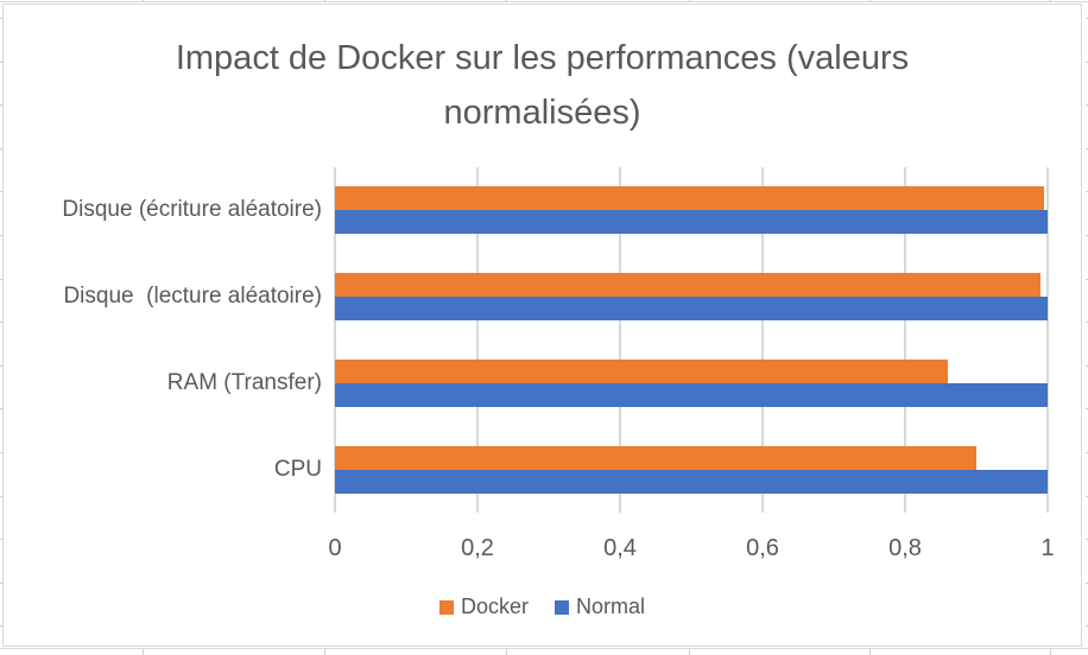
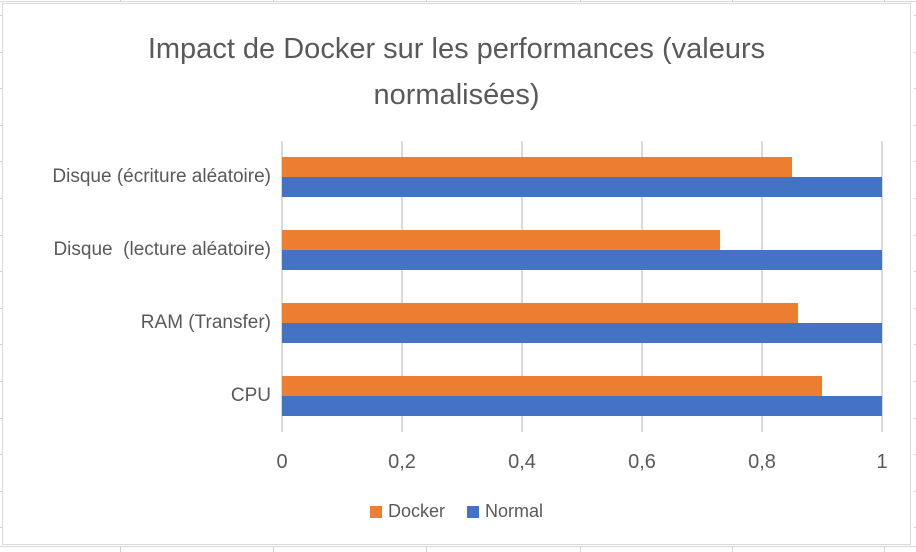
Docker/Disque (écriture aléatoire): 0,99 -> 0,85
Docker/Disque (lecture aléatoire): 0,99 -> 0,73
